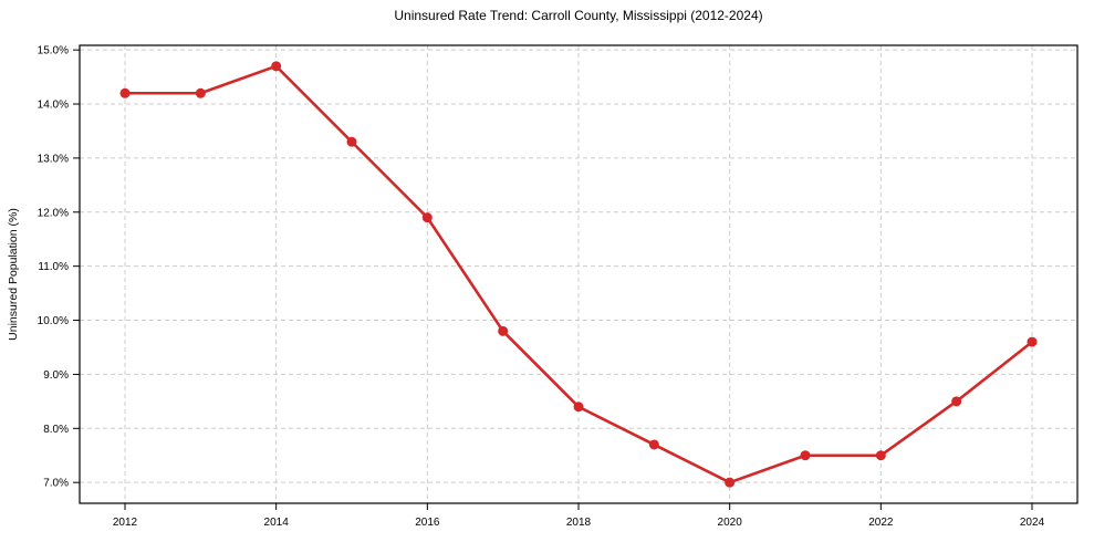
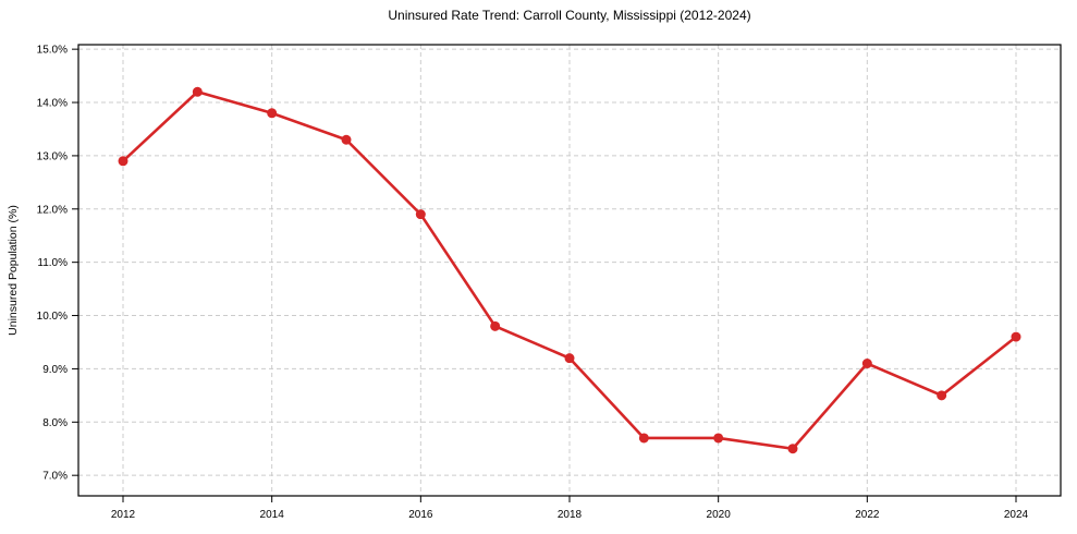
2012: 14.2% -> 12.9%
2014: 14.7% -> 13.8%
2018: 8.4% -> 9.2%
2020: 7.0% -> 7.7%
2022: 7.5% -> 9.1%
